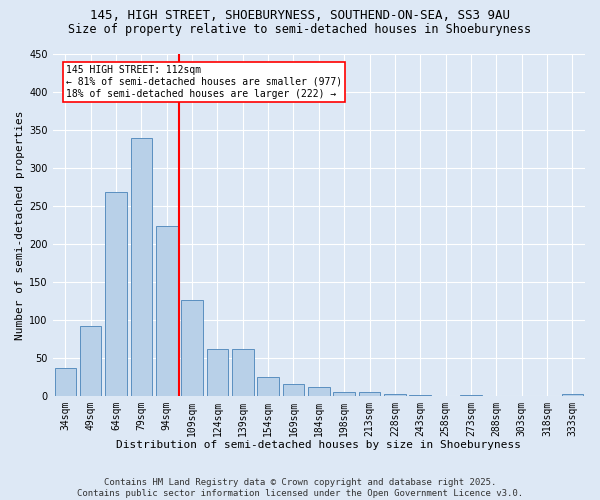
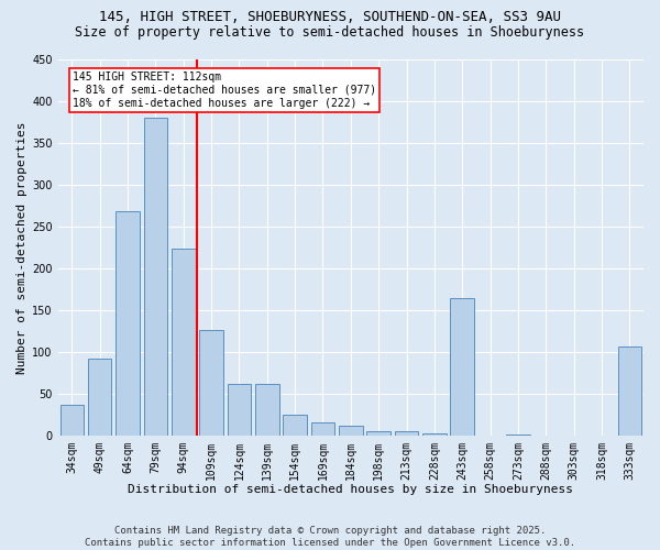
79sqm: 340 -> 380
243sqm: 1 -> 164
333sqm: 2 -> 106
